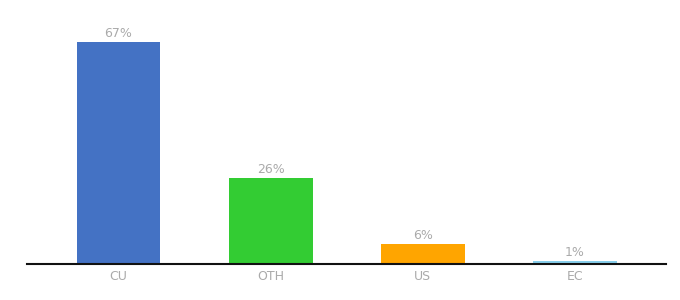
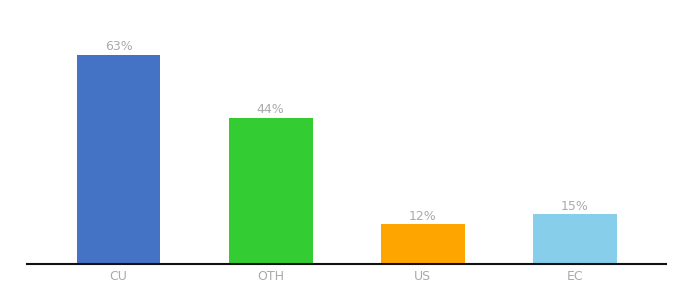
CU: 67% -> 63%
OTH: 26% -> 44%
US: 6% -> 12%
EC: 1% -> 15%
